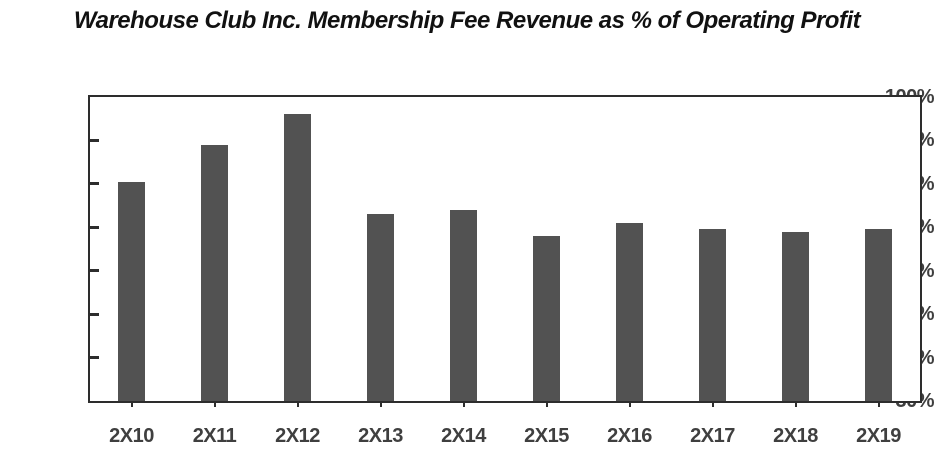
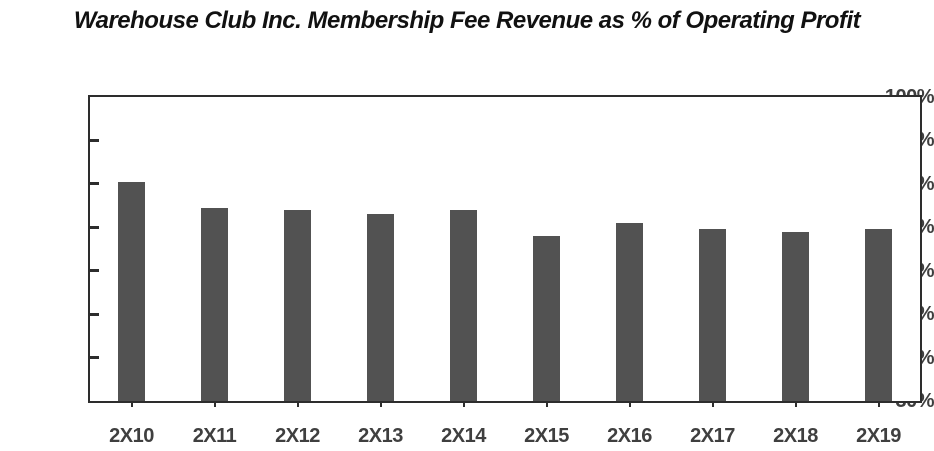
2X11: 89% -> 74%
2X12: 96% -> 74%
